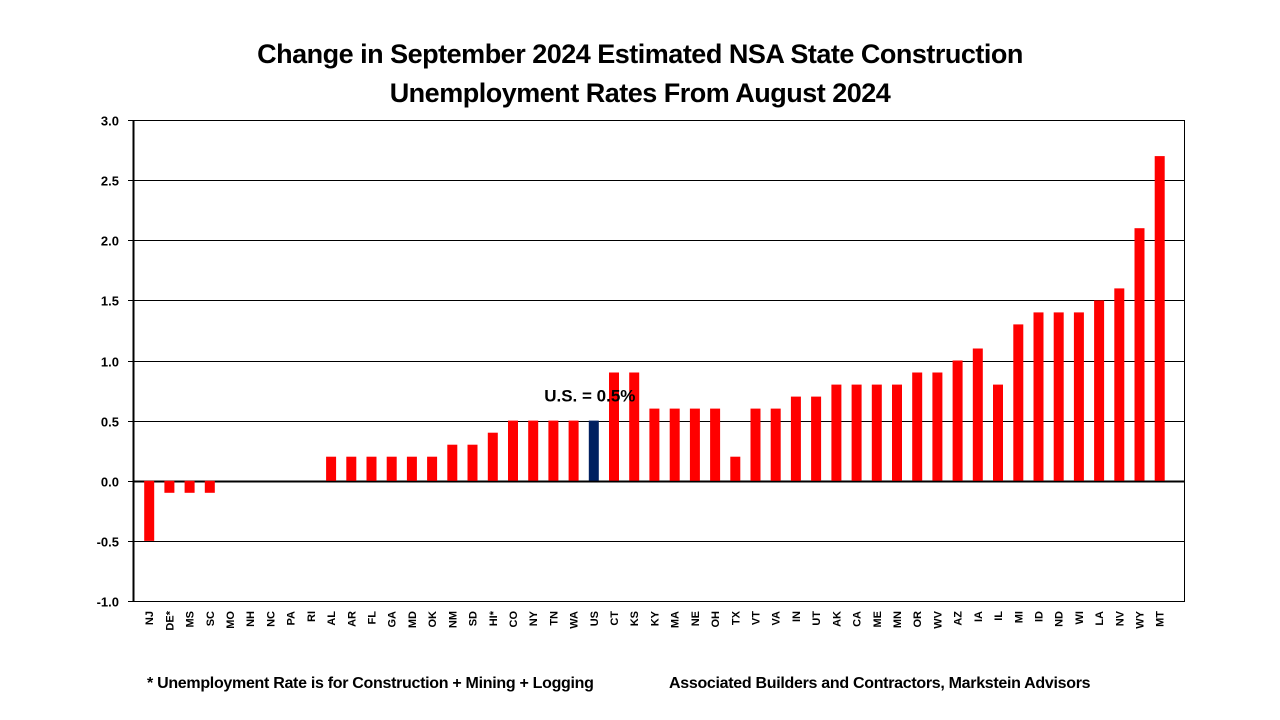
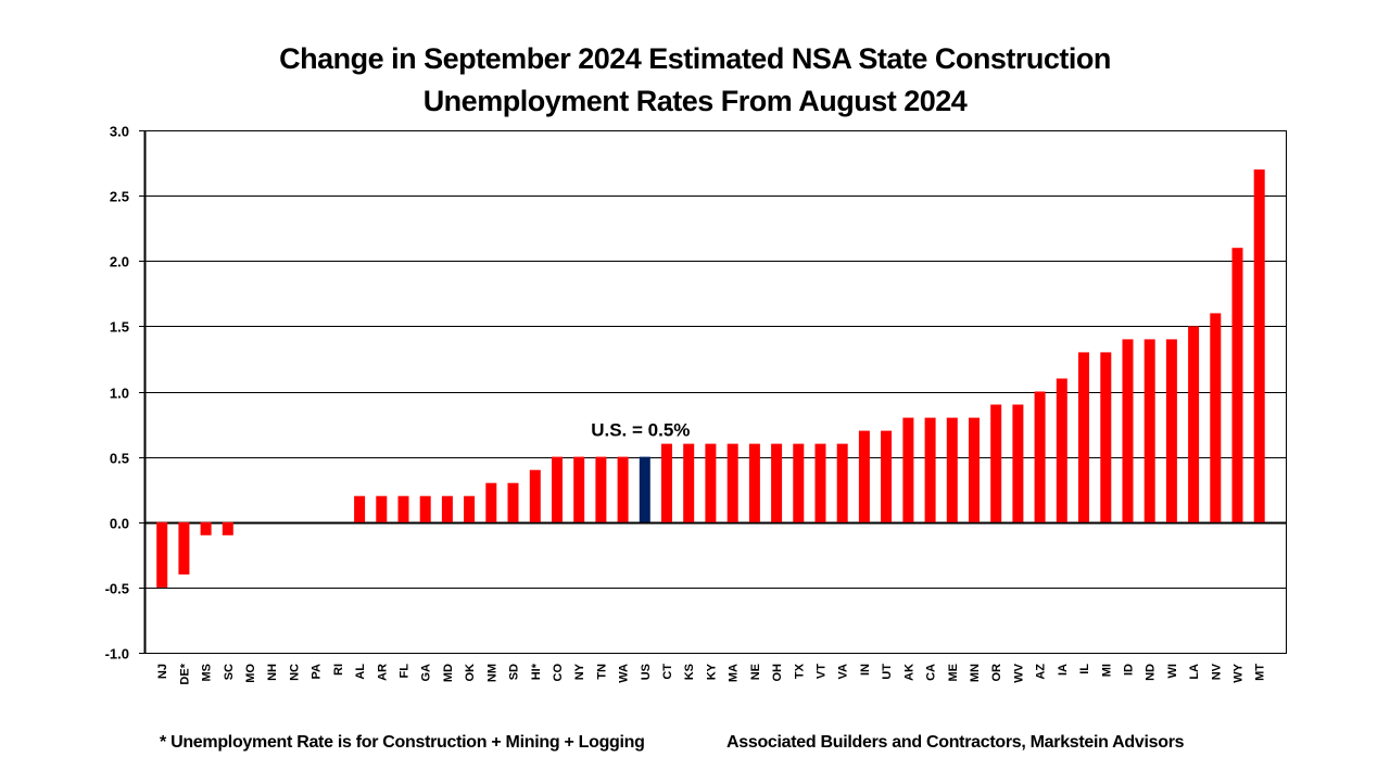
DE*: -0.1 -> -0.4
CT: 0.9 -> 0.6
KS: 0.9 -> 0.6
TX: 0.2 -> 0.6
IL: 0.8 -> 1.3
